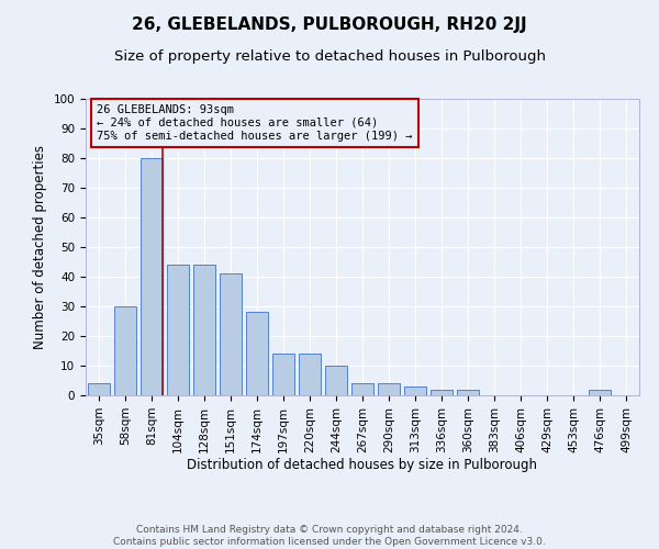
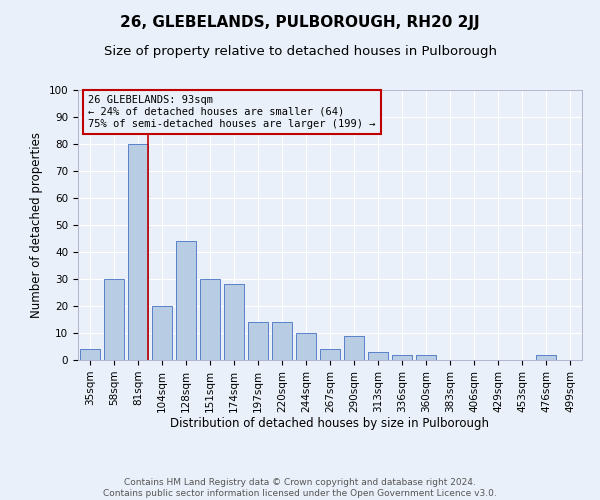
104sqm: 44 -> 20
151sqm: 41 -> 30
290sqm: 4 -> 9
